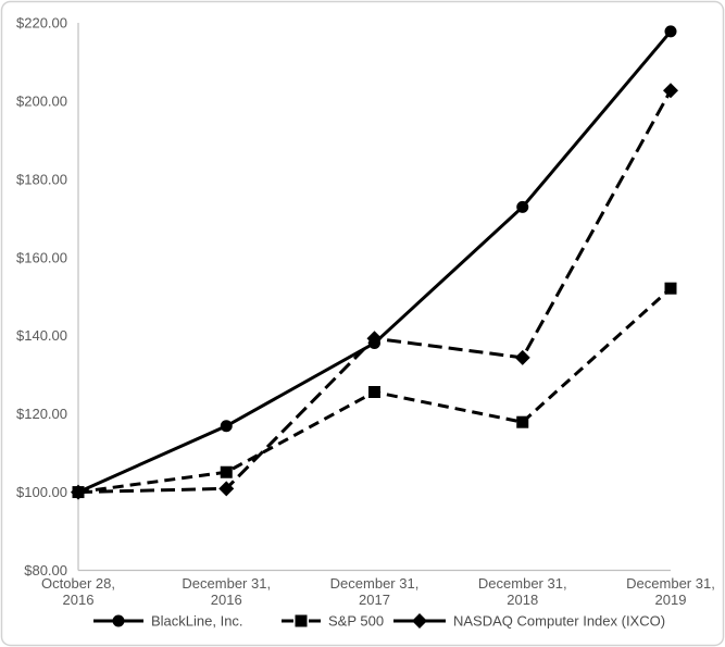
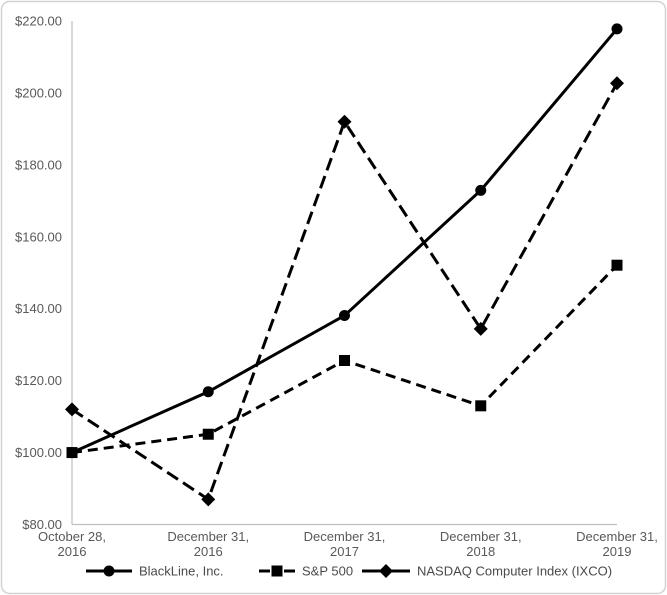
NASDAQ Computer Index (IXCO)/October 28, 2016: $100 -> $112
NASDAQ Computer Index (IXCO)/December 31, 2016: $101 -> $87
NASDAQ Computer Index (IXCO)/December 31, 2017: $139 -> $192
S&P 500/December 31, 2018: $118 -> $113
